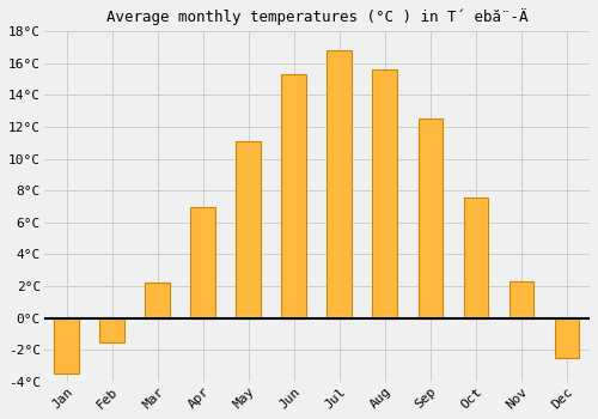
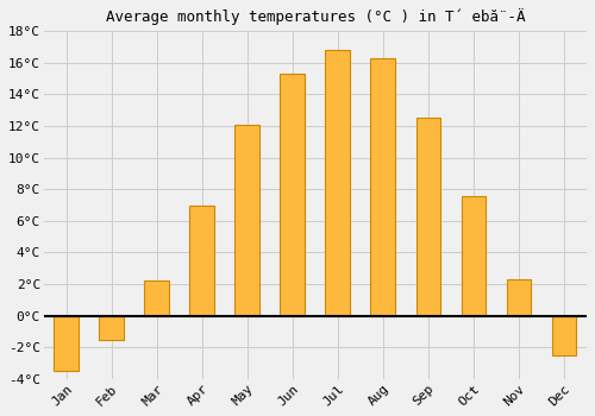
May: 11.1°C -> 12.1°C
Aug: 15.6°C -> 16.3°C
